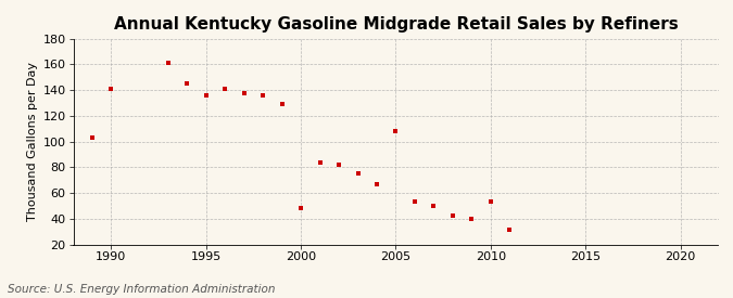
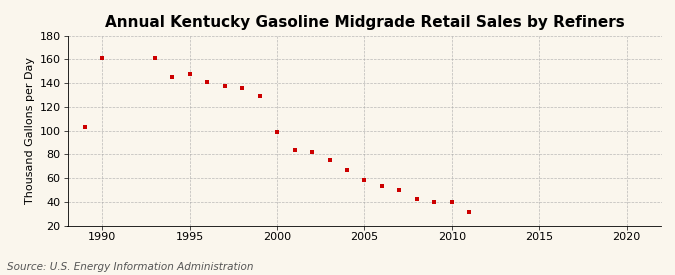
1990: 141 -> 161
1995: 136 -> 148
2000: 48 -> 99
2005: 108 -> 58
2010: 53 -> 40
